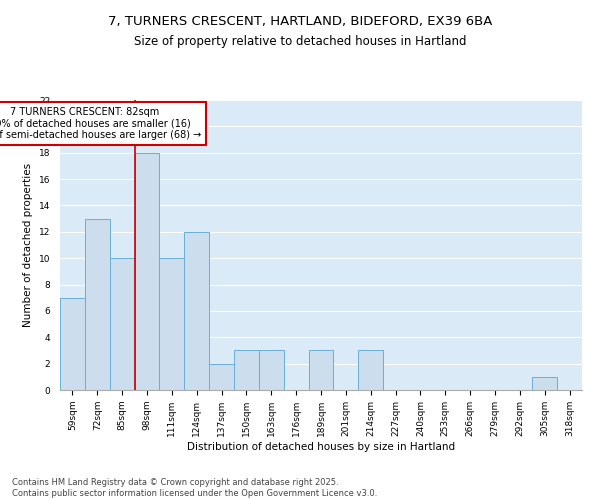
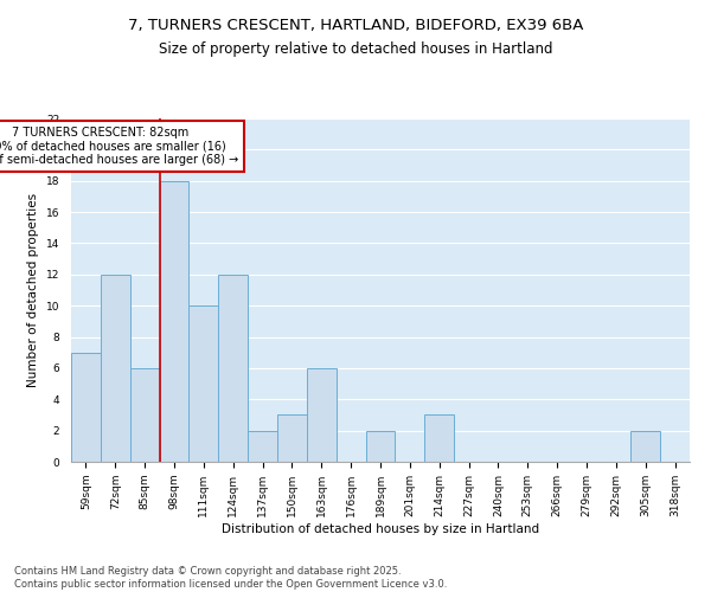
72sqm: 13 -> 12
85sqm: 10 -> 6
163sqm: 3 -> 6
189sqm: 3 -> 2
305sqm: 1 -> 2
